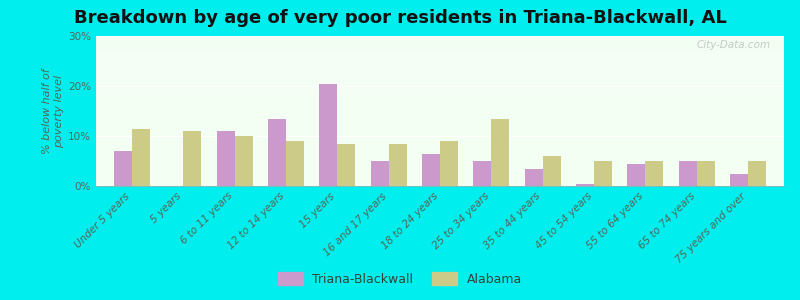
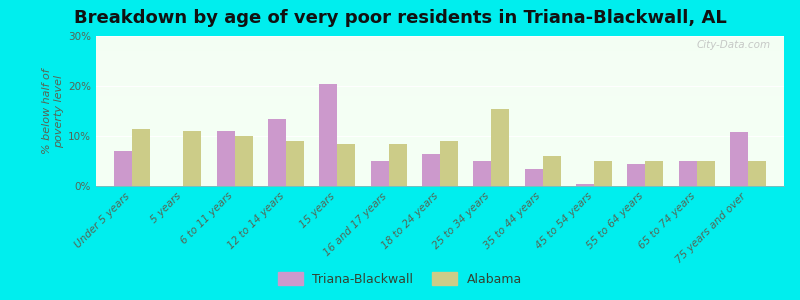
Alabama/25 to 34 years: 13.5% -> 15.4%
Triana-Blackwall/75 years and over: 2.5% -> 10.8%
